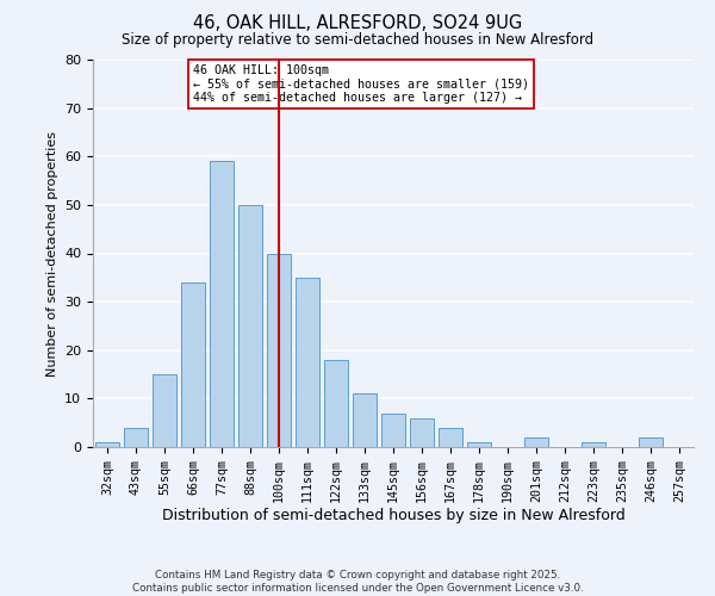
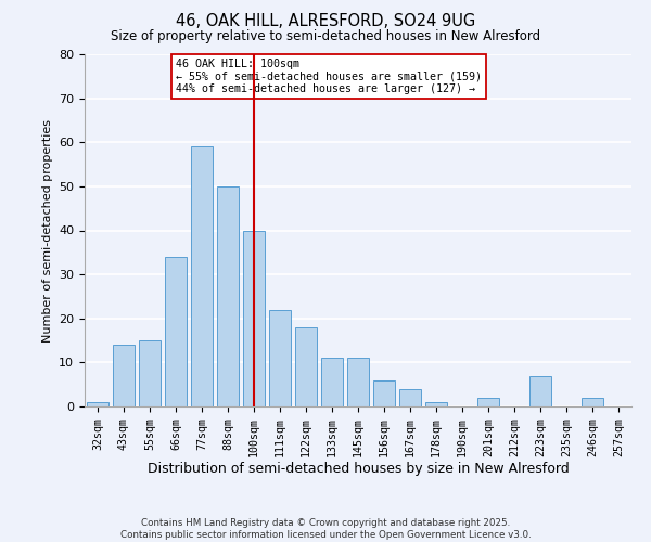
43sqm: 4 -> 14
111sqm: 35 -> 22
145sqm: 7 -> 11
223sqm: 1 -> 7
